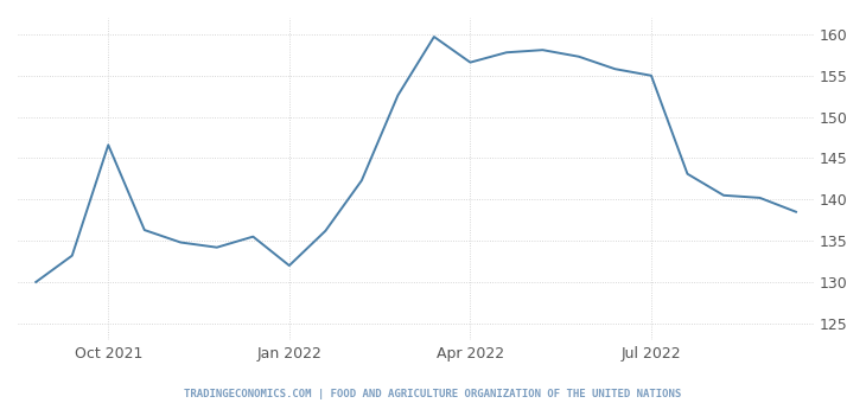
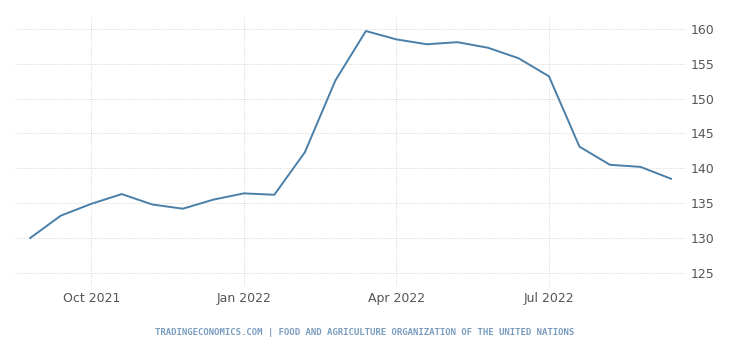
Oct 2021: 146.6 -> 134.9
Jan 2022: 132.0 -> 136.4
Apr 2022: 156.6 -> 158.5
Jul 2022: 155.0 -> 153.2
